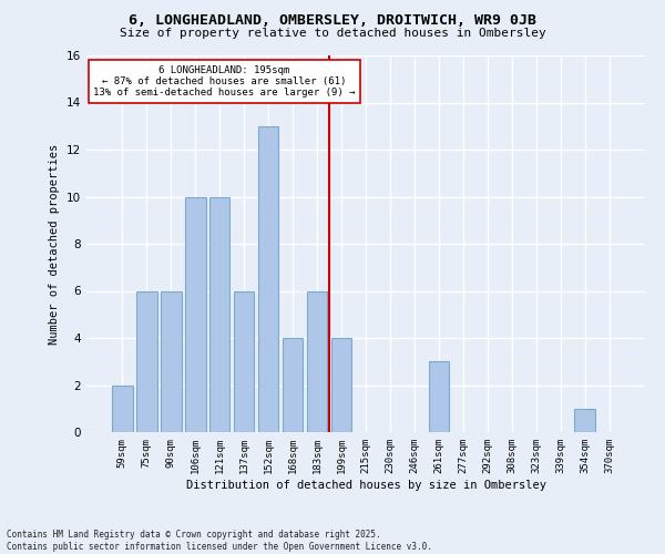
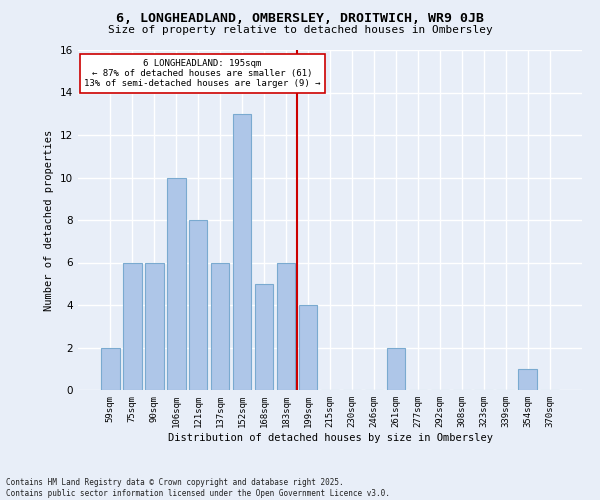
121sqm: 10 -> 8
168sqm: 4 -> 5
261sqm: 3 -> 2
